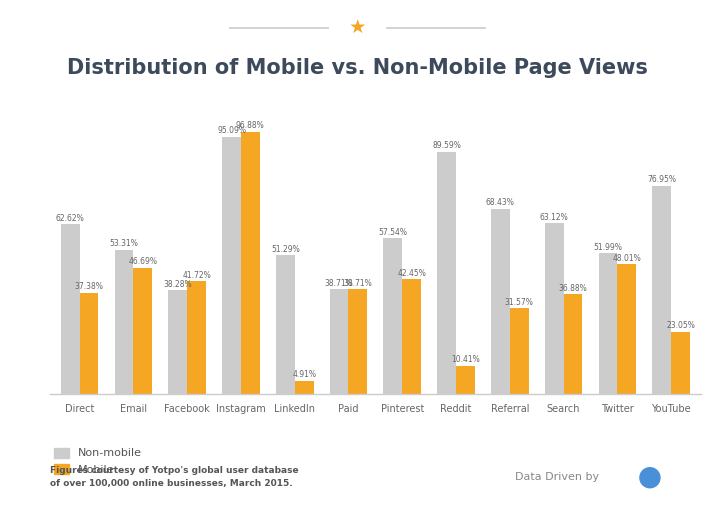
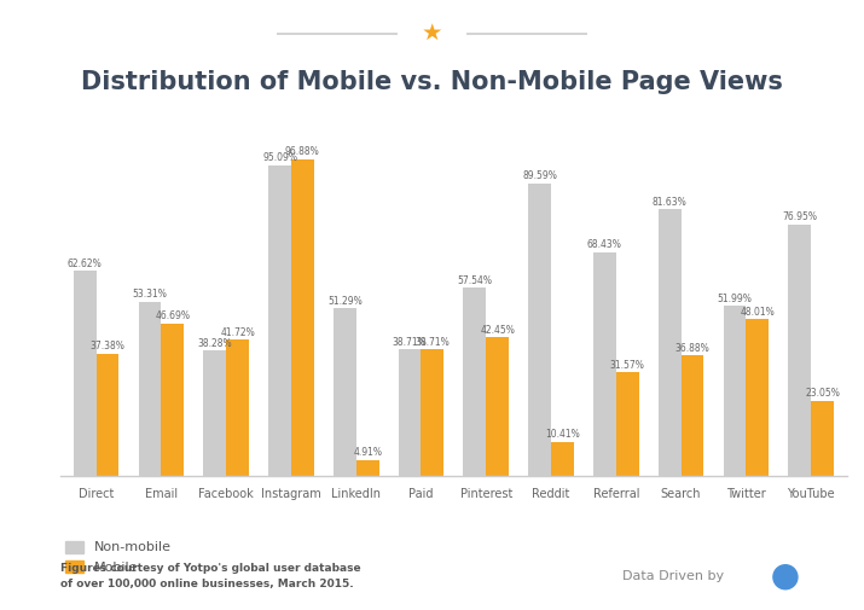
Non-mobile/Search: 63.12% -> 81.63%
